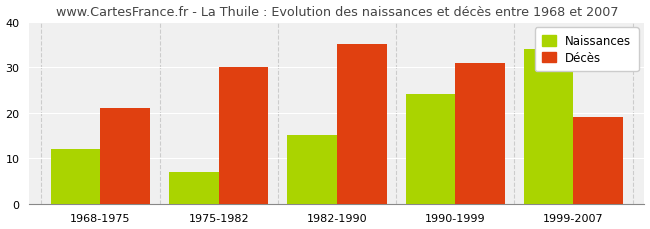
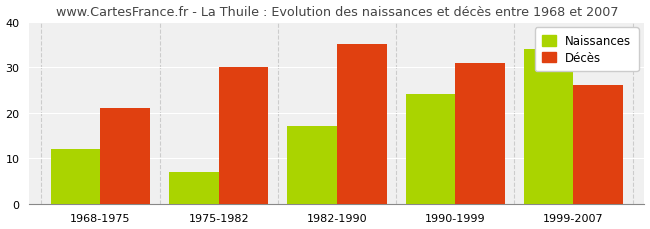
Naissances/1982-1990: 15 -> 17
Décès/1999-2007: 19 -> 26
